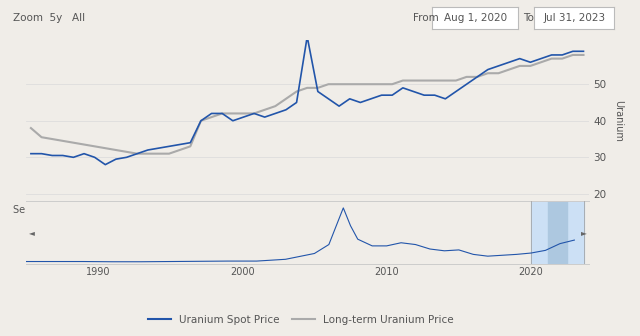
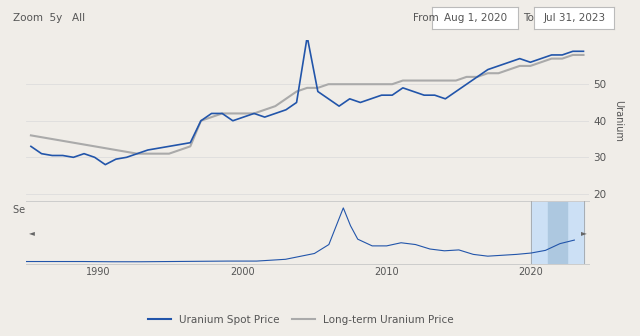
Uranium Spot Price/Sep '20: 31.0 -> 33.0
Long-term Uranium Price/Sep '20: 38.0 -> 36.0
